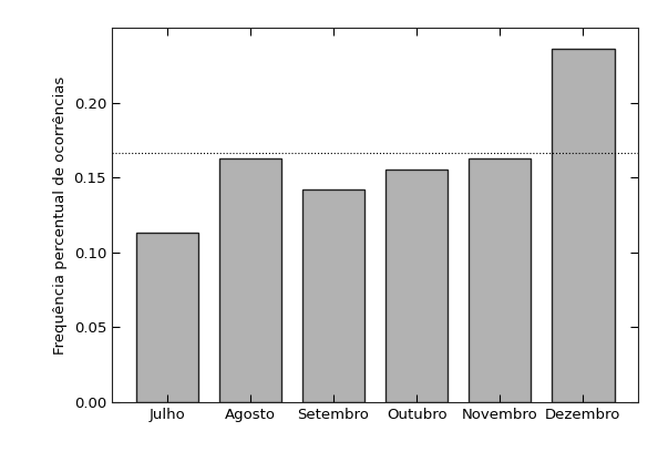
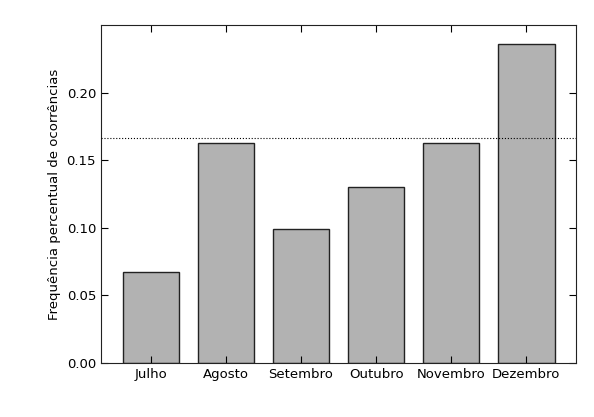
Julho: 0.113 -> 0.067
Setembro: 0.142 -> 0.099
Outubro: 0.155 -> 0.130
